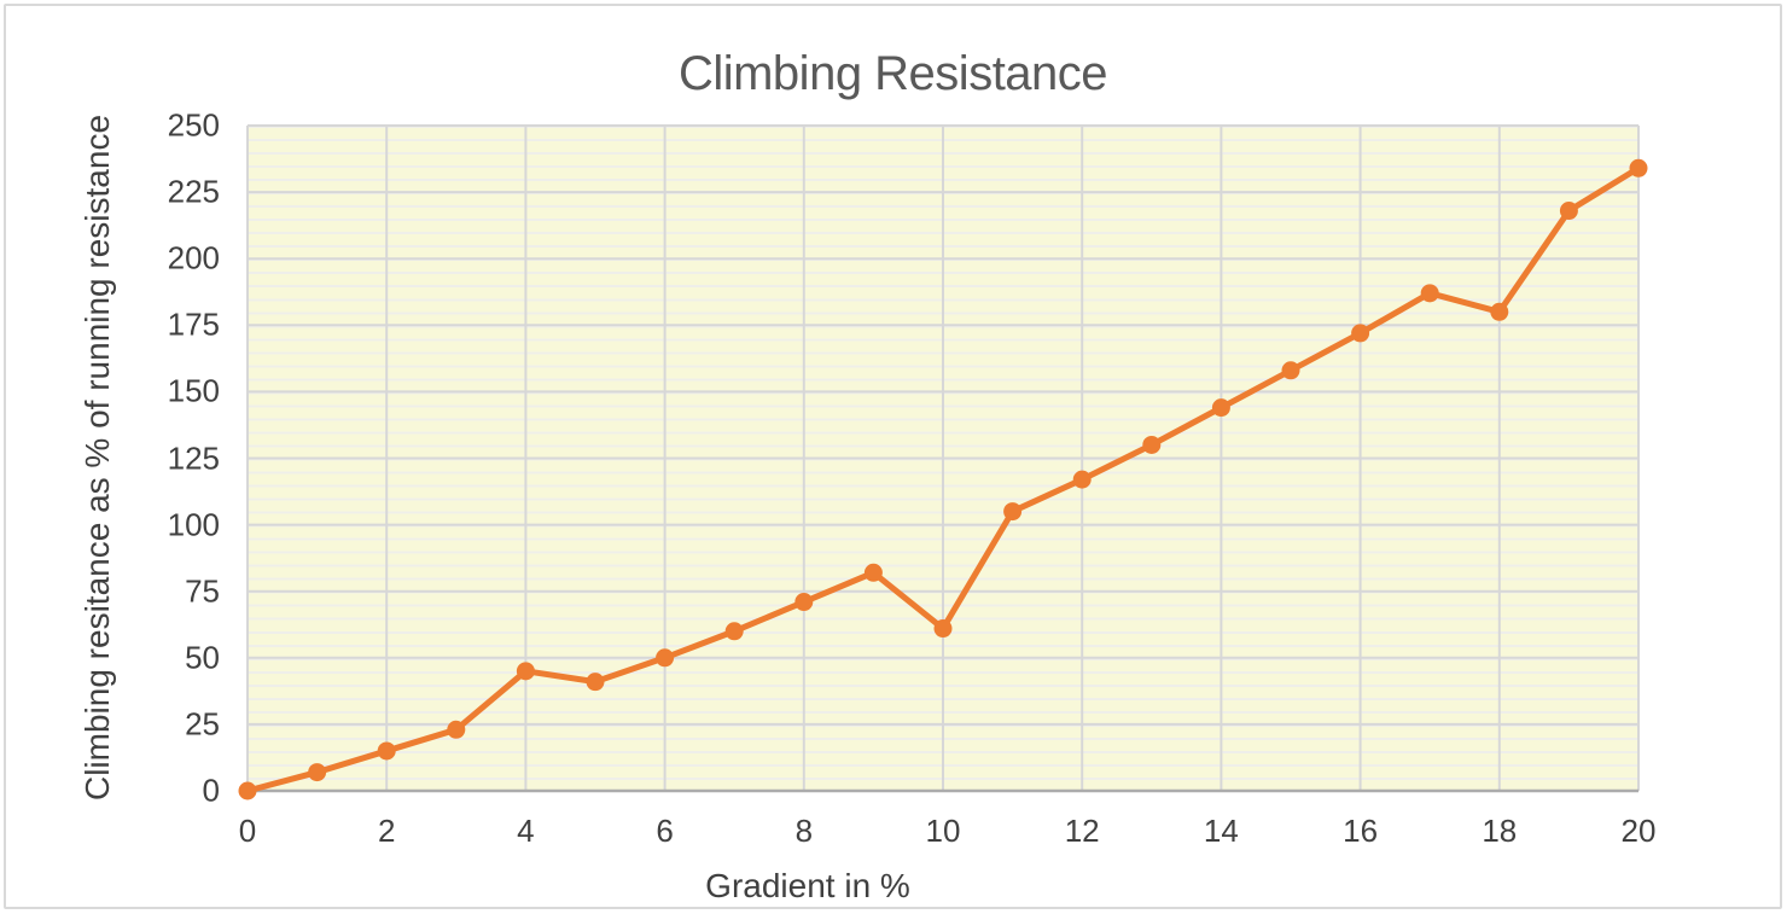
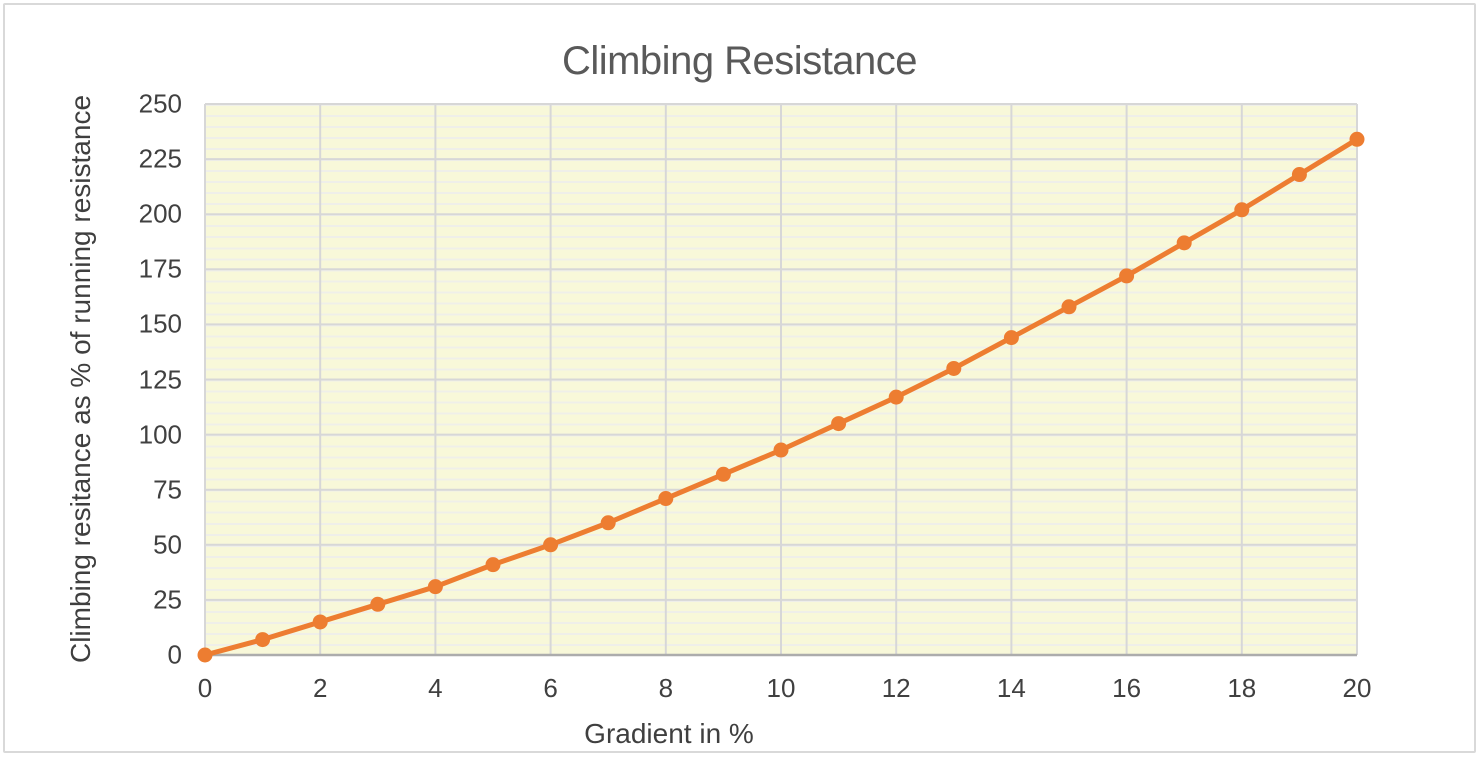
4: 45 -> 31
10: 61 -> 93
18: 180 -> 202
